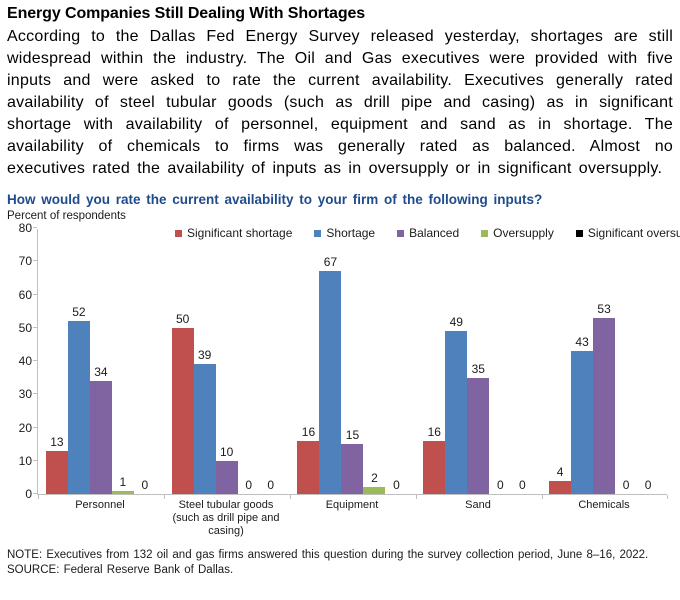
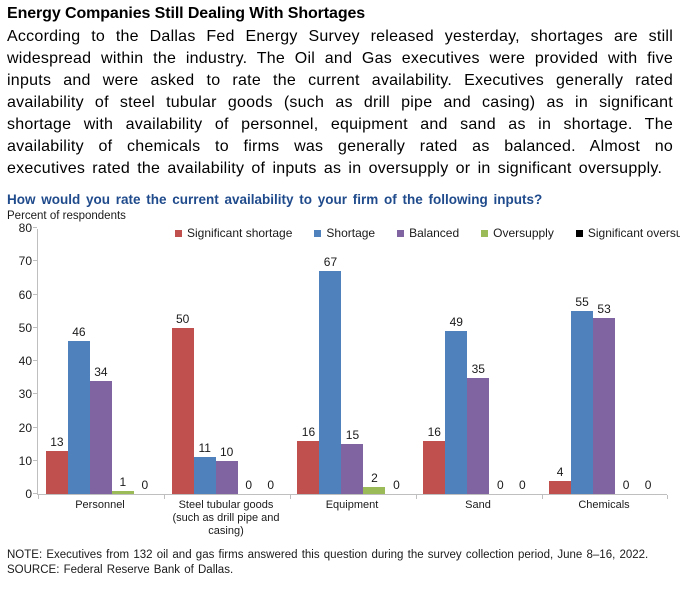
Shortage/Personnel: 52 -> 46
Shortage/Steel tubular goods (such as drill pipe and casing): 39 -> 11
Shortage/Chemicals: 43 -> 55
